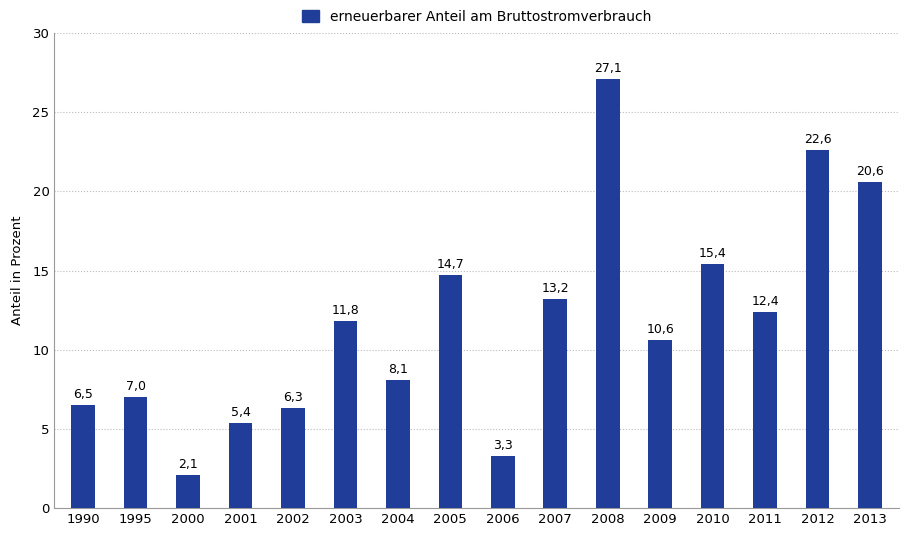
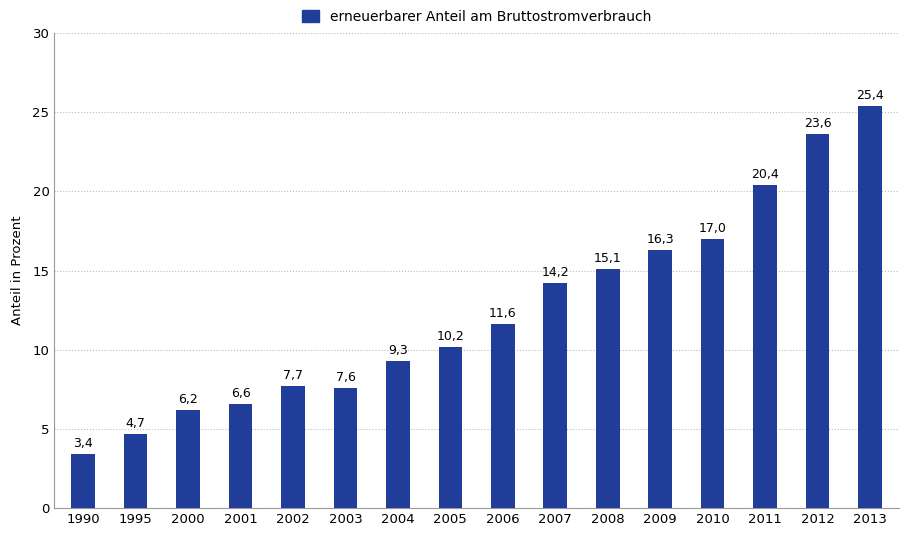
1990: 6,5 -> 3,4
1995: 7,0 -> 4,7
2000: 2,1 -> 6,2
2001: 5,4 -> 6,6
2002: 6,3 -> 7,7
2003: 11,8 -> 7,6
2004: 8,1 -> 9,3
2005: 14,7 -> 10,2
2006: 3,3 -> 11,6
2007: 13,2 -> 14,2
2008: 27,1 -> 15,1
2009: 10,6 -> 16,3
2010: 15,4 -> 17,0
2011: 12,4 -> 20,4
2012: 22,6 -> 23,6
2013: 20,6 -> 25,4
